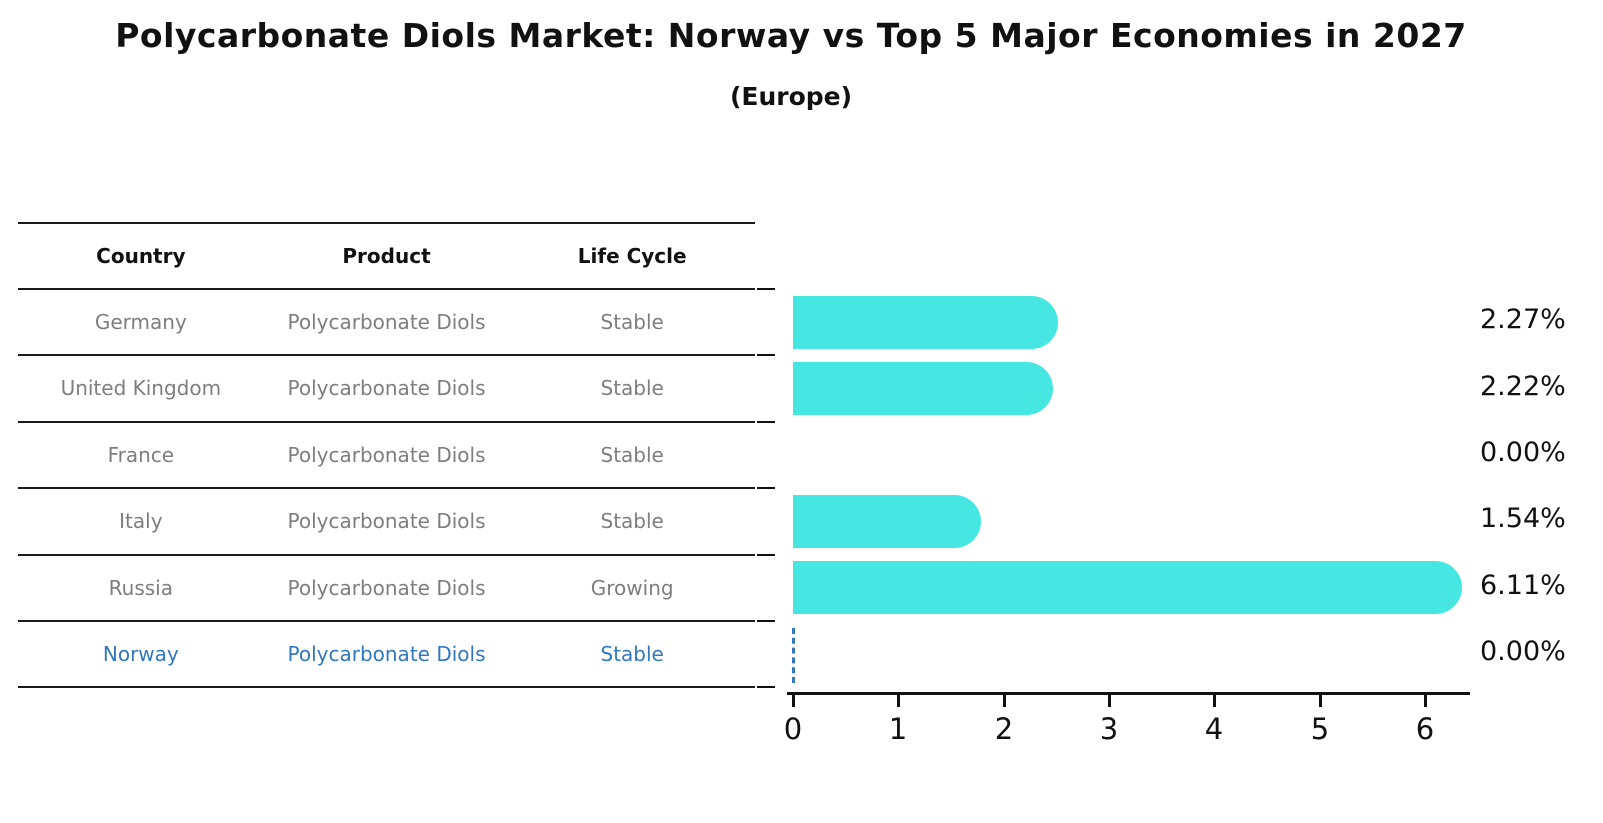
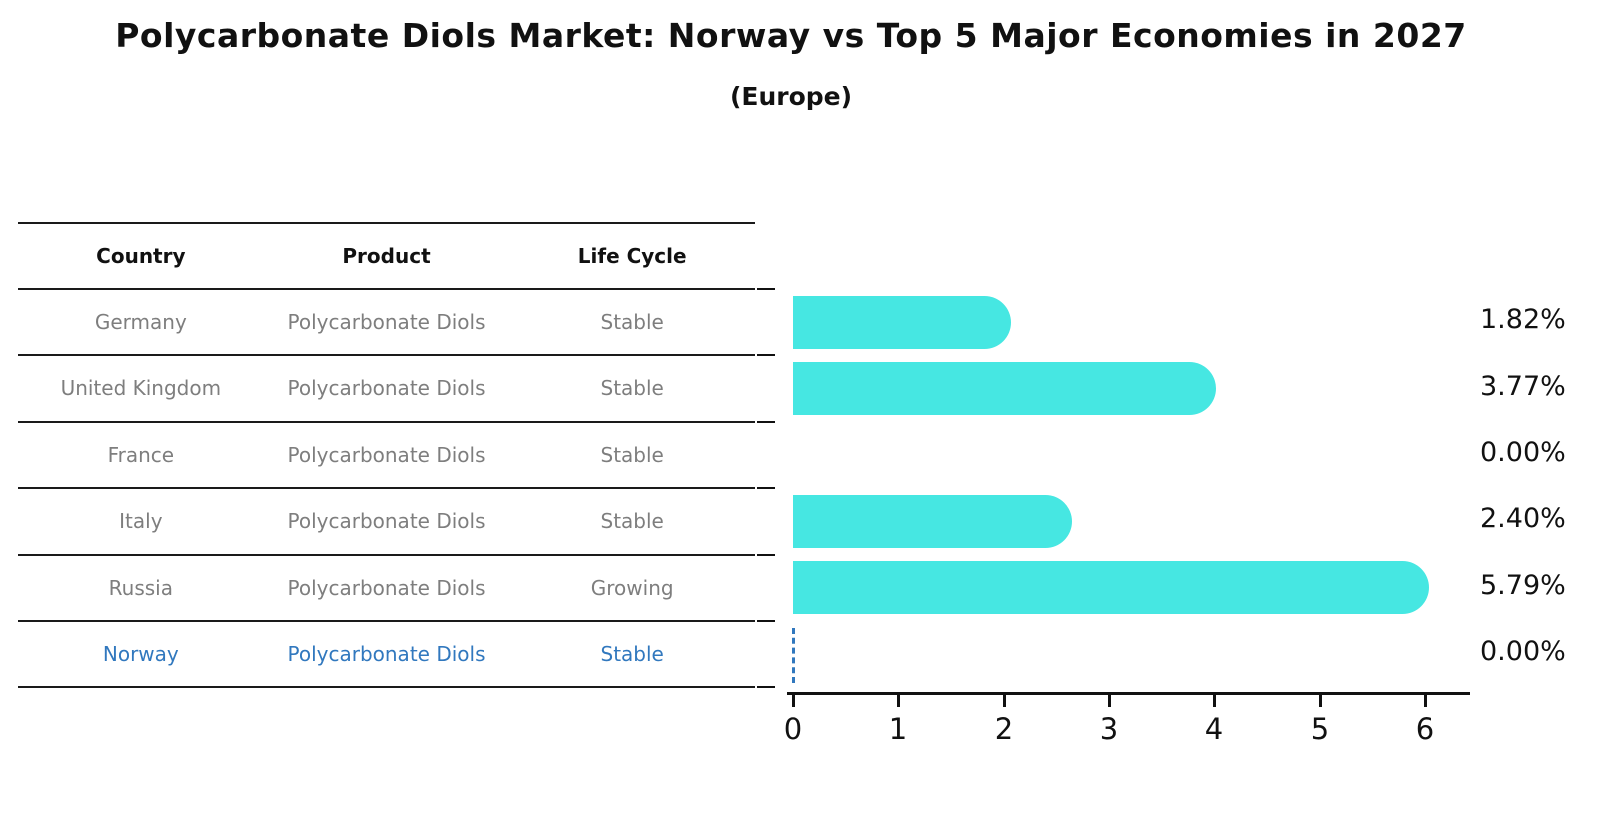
Germany: 2.27% -> 1.82%
United Kingdom: 2.22% -> 3.77%
Italy: 1.54% -> 2.40%
Russia: 6.11% -> 5.79%
